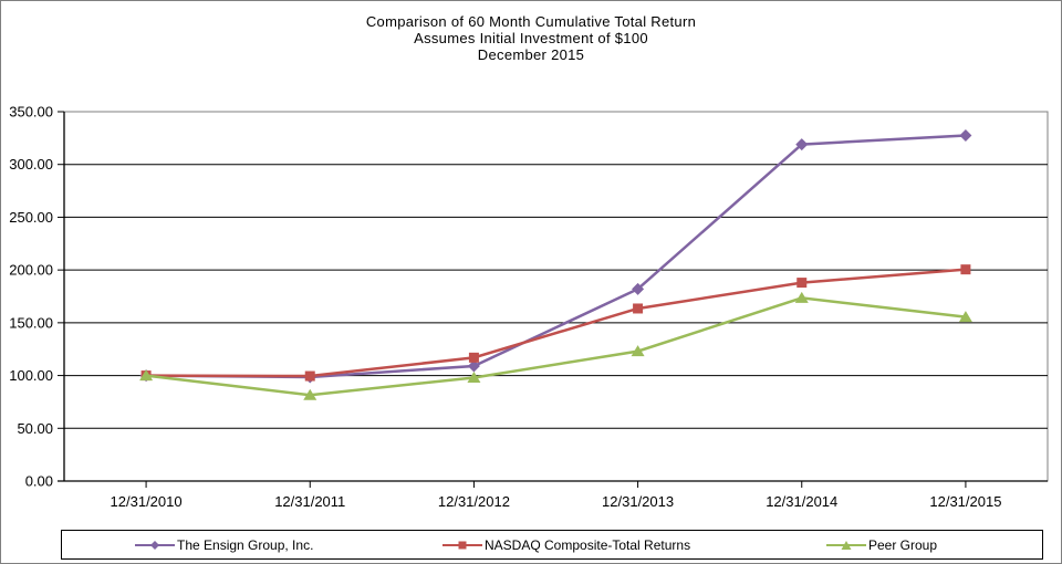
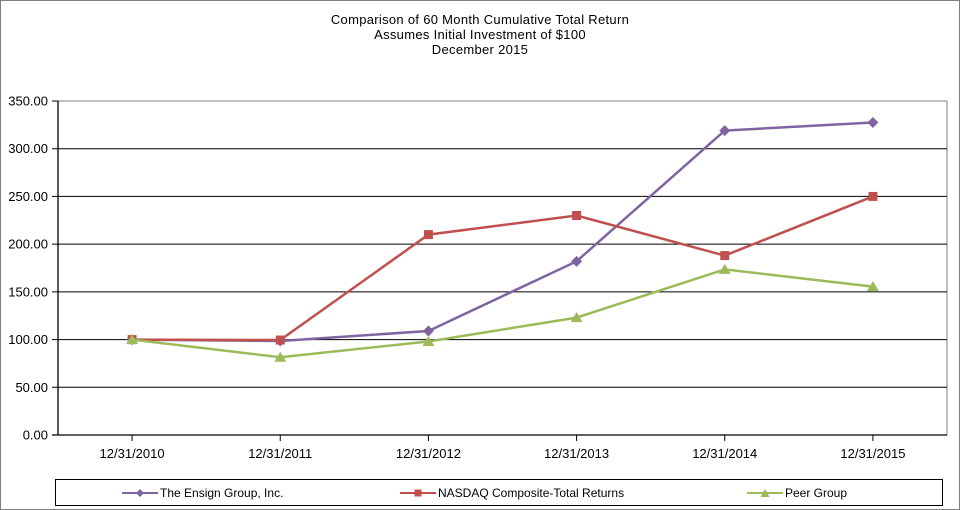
NASDAQ Composite-Total Returns/12/31/2012: 120 -> 210
NASDAQ Composite-Total Returns/12/31/2013: 160 -> 230
NASDAQ Composite-Total Returns/12/31/2015: 200 -> 250
